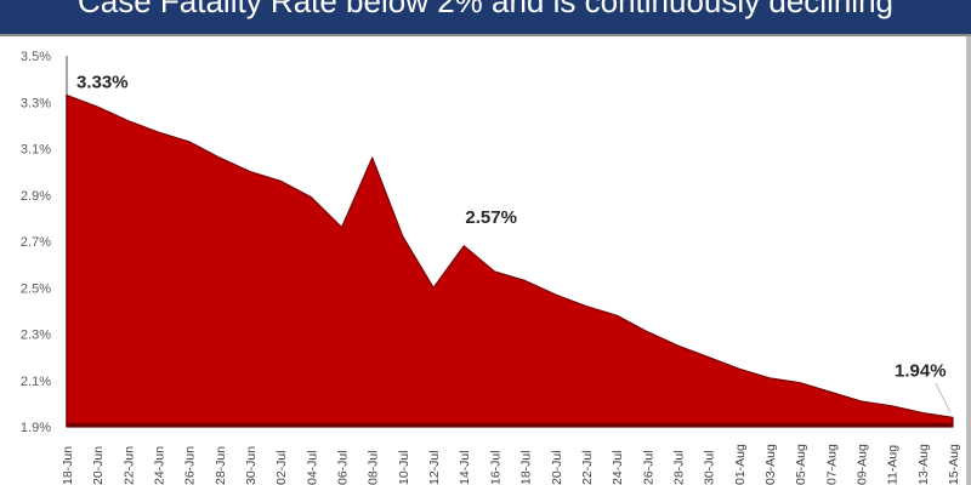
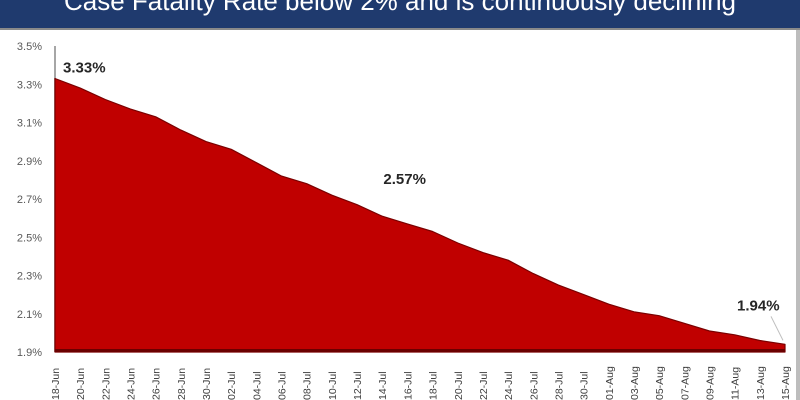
06-Jul: 2.76% -> 2.82%
08-Jul: 3.06% -> 2.78%
12-Jul: 2.50% -> 2.67%
14-Jul: 2.68% -> 2.61%
